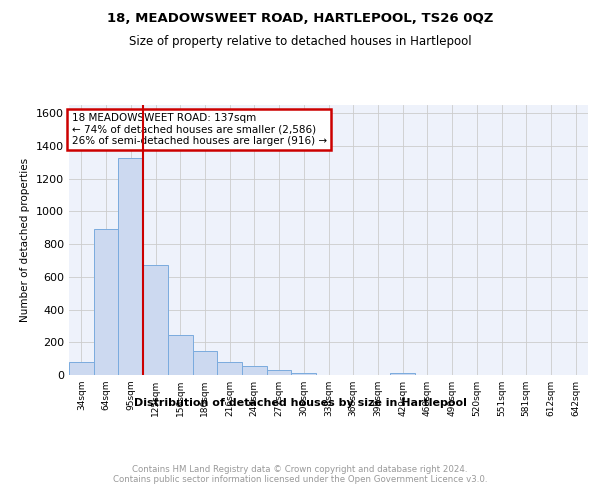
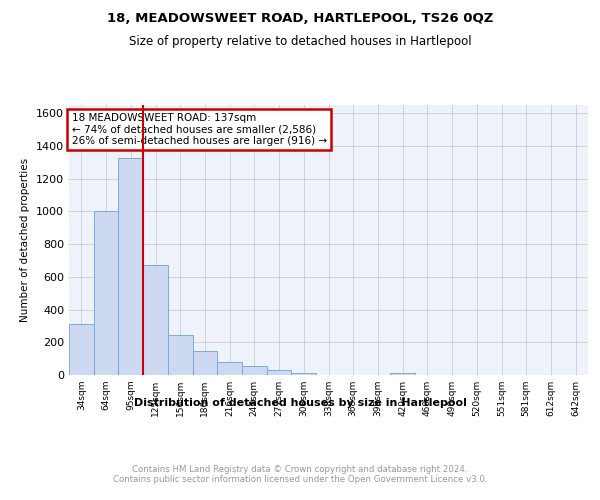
34sqm: 80 -> 310
64sqm: 890 -> 1000
